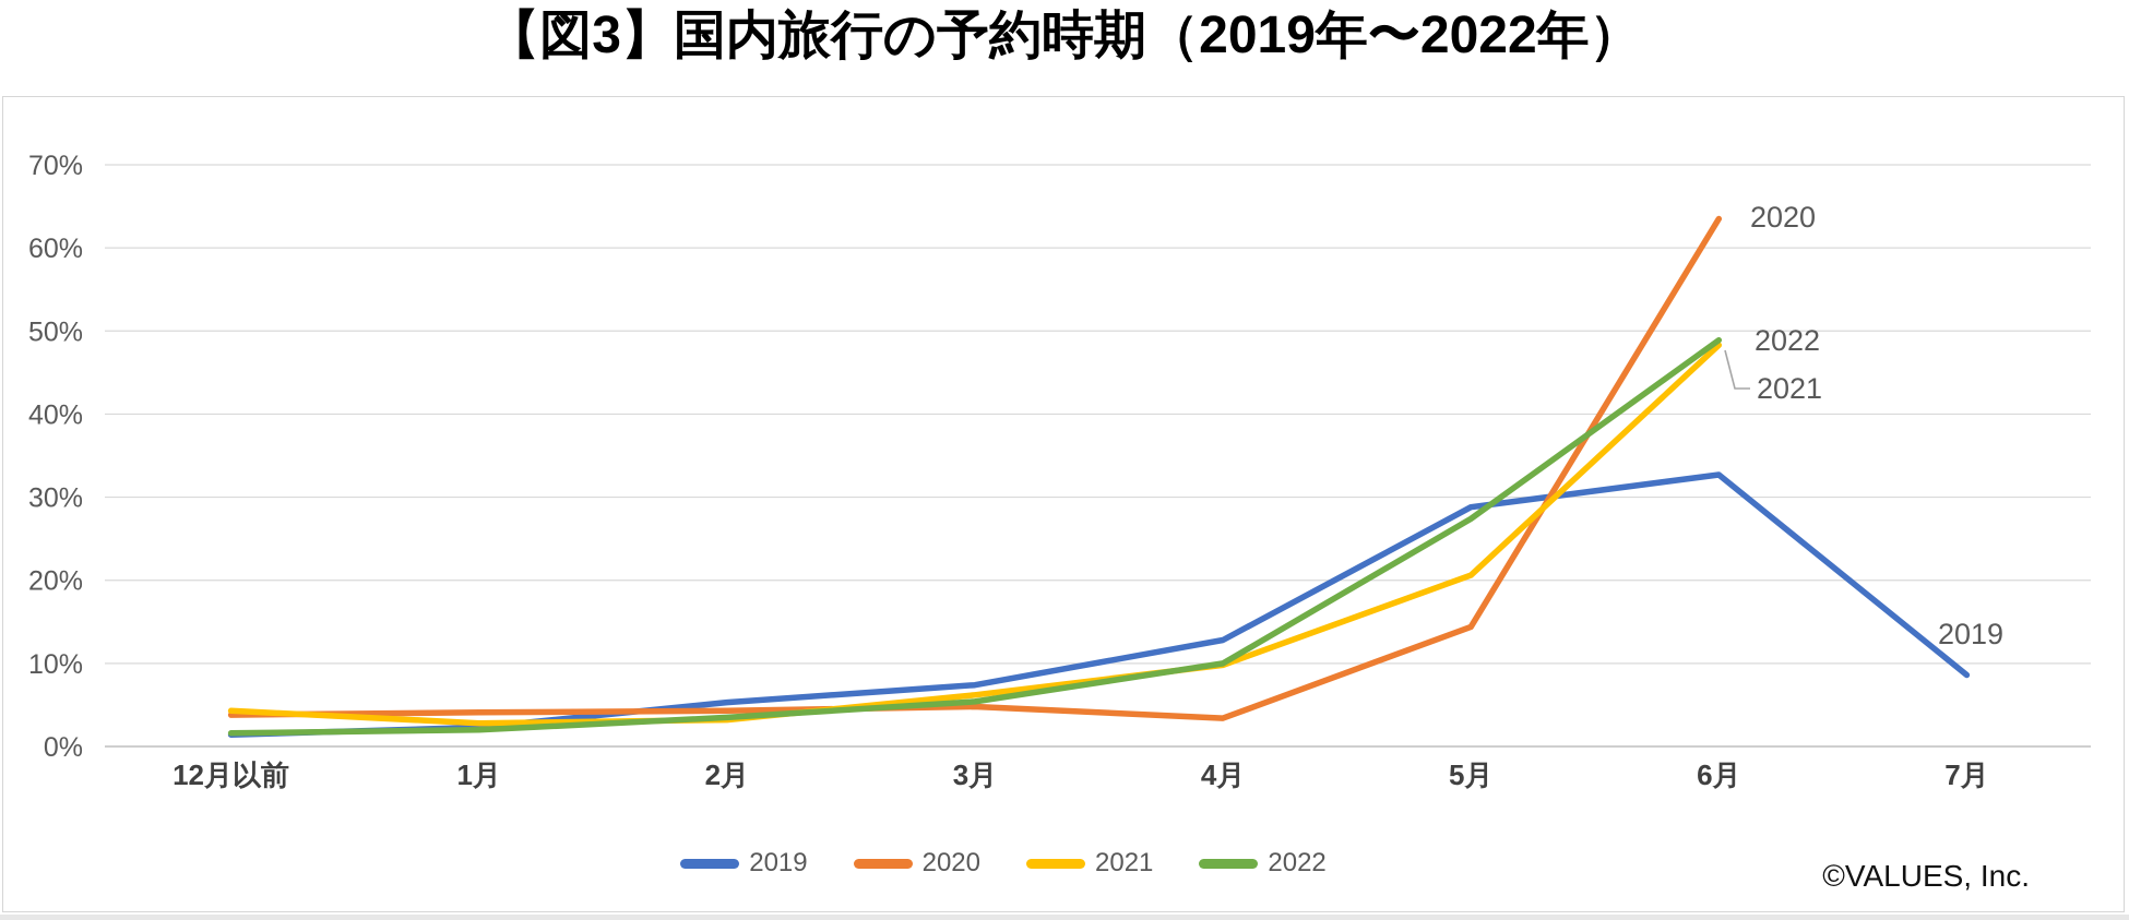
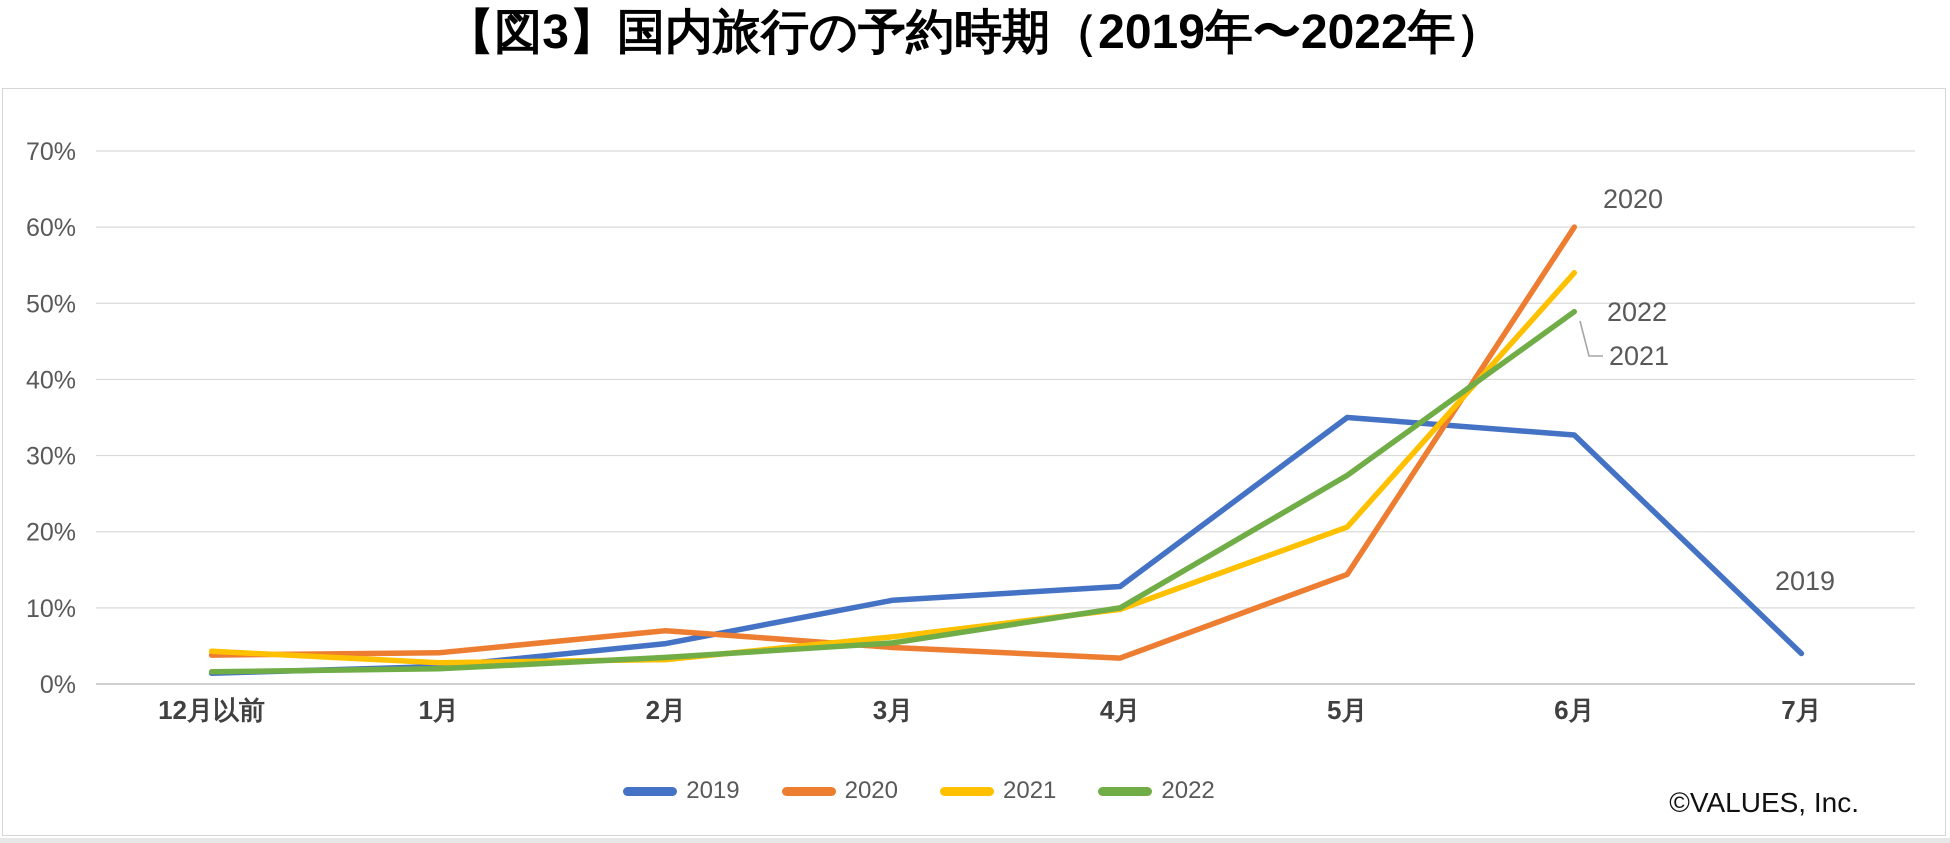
2020/2月: 4% -> 7%
2019/3月: 7% -> 11%
2019/5月: 29% -> 35%
2020/6月: 64% -> 60%
2021/6月: 48% -> 54%
2019/7月: 9% -> 4%
